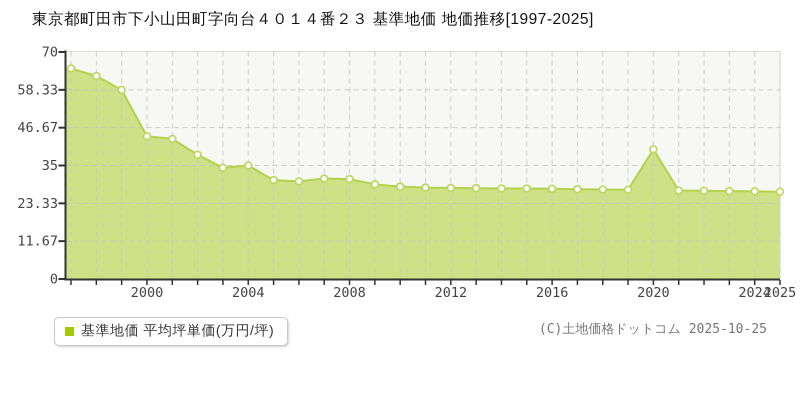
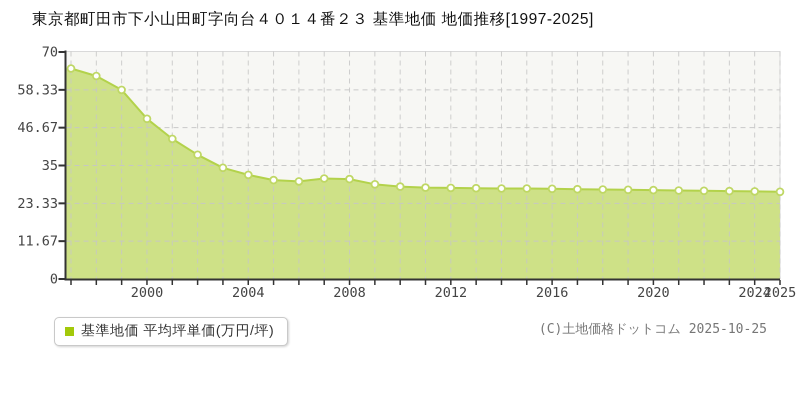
2000: 44 -> 49
2004: 35 -> 32
2020: 40 -> 27
